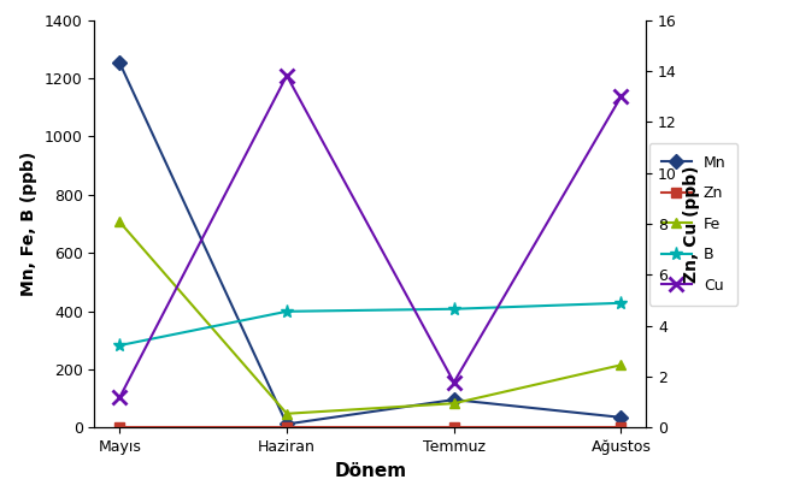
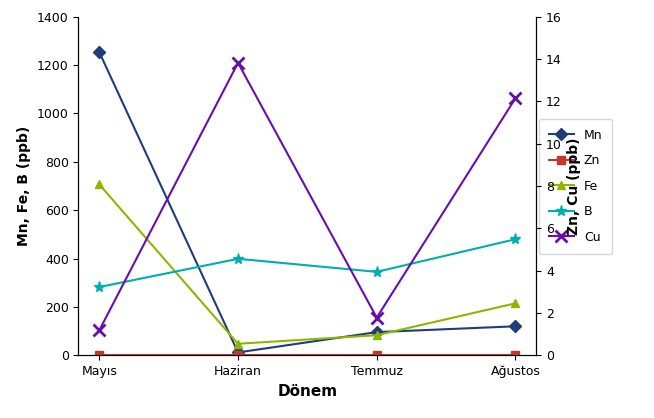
B/Temmuz: 408 -> 345
Mn/Ağustos: 35 -> 120
B/Ağustos: 428 -> 480
Cu/Ağustos: 13.00 -> 12.15
